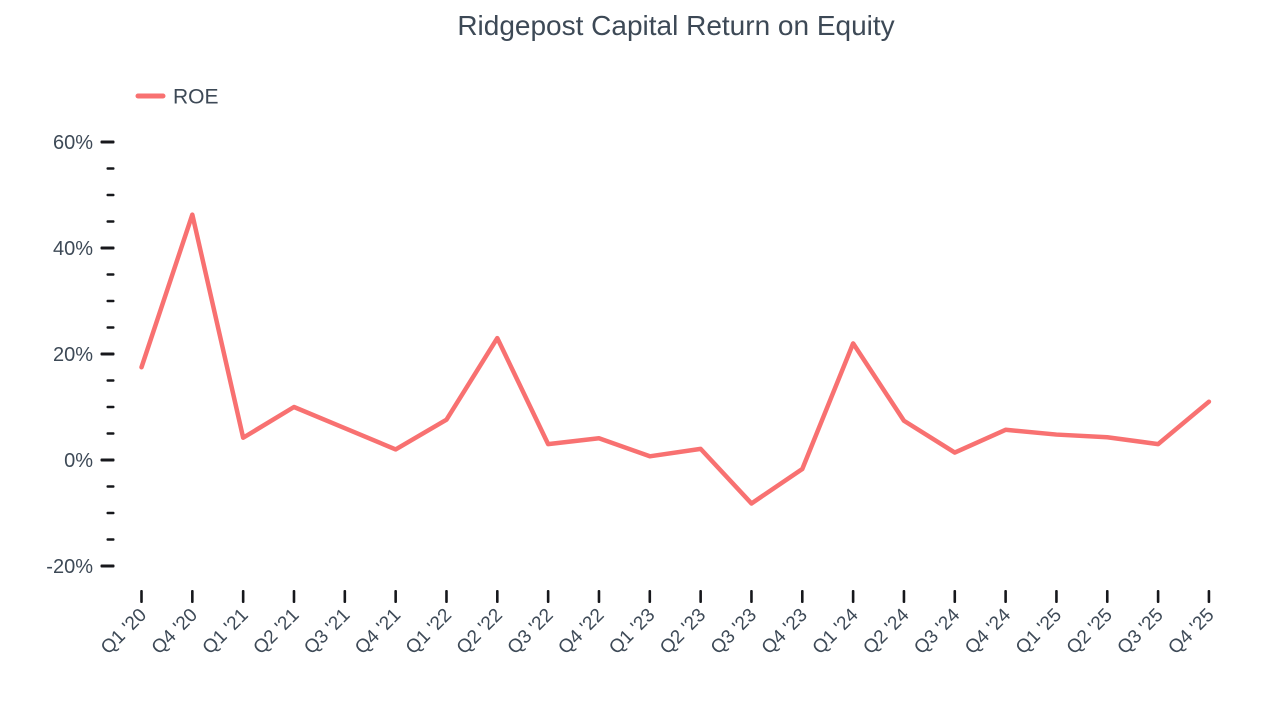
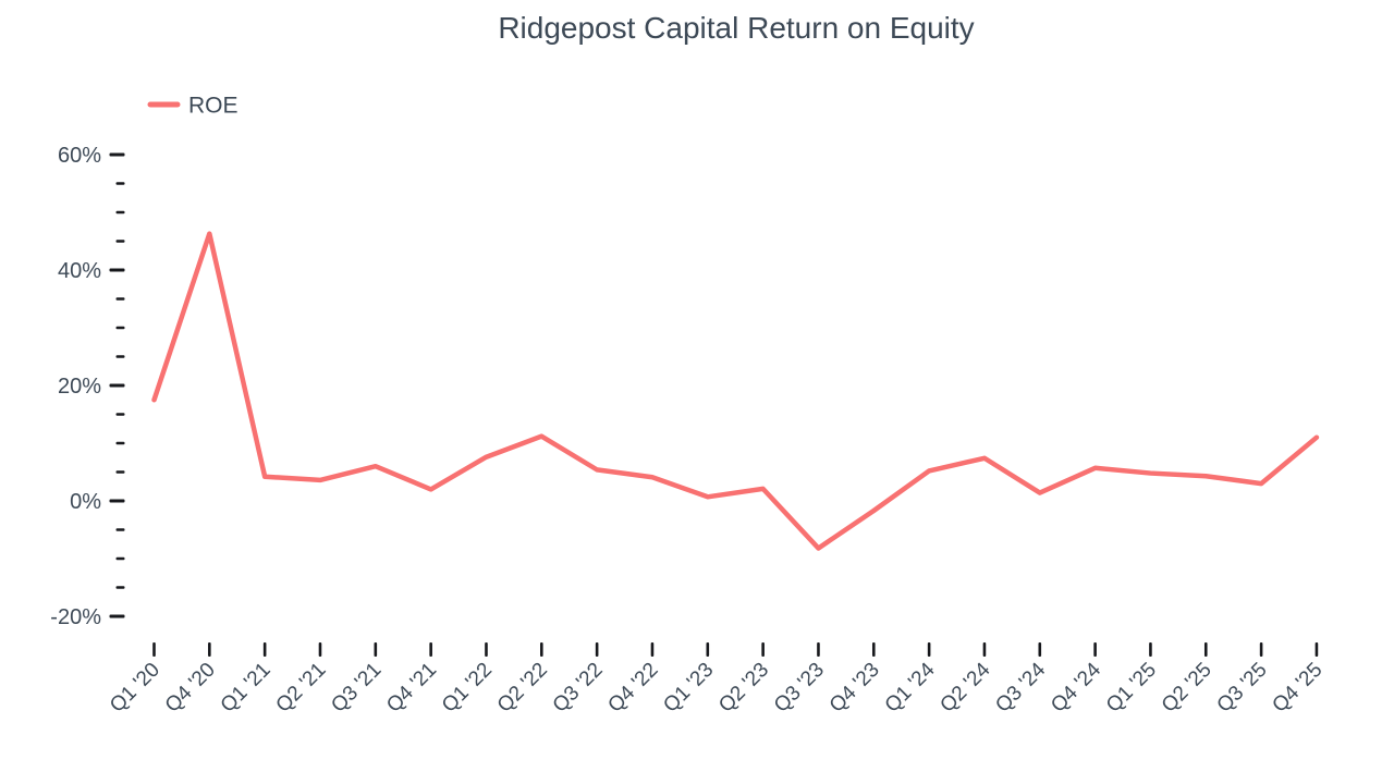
Q2 '21: 10% -> 4%
Q2 '22: 23% -> 11%
Q3 '22: 3% -> 5%
Q1 '24: 22% -> 5%
